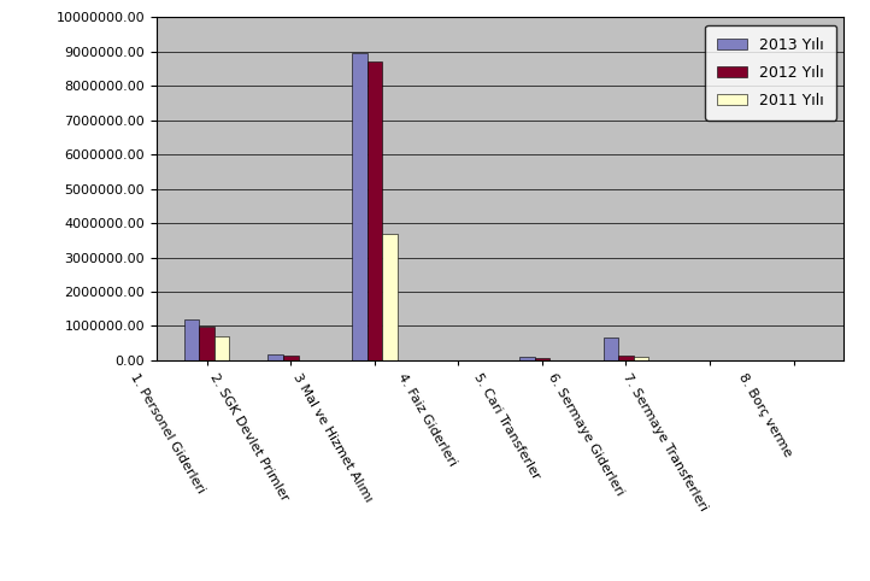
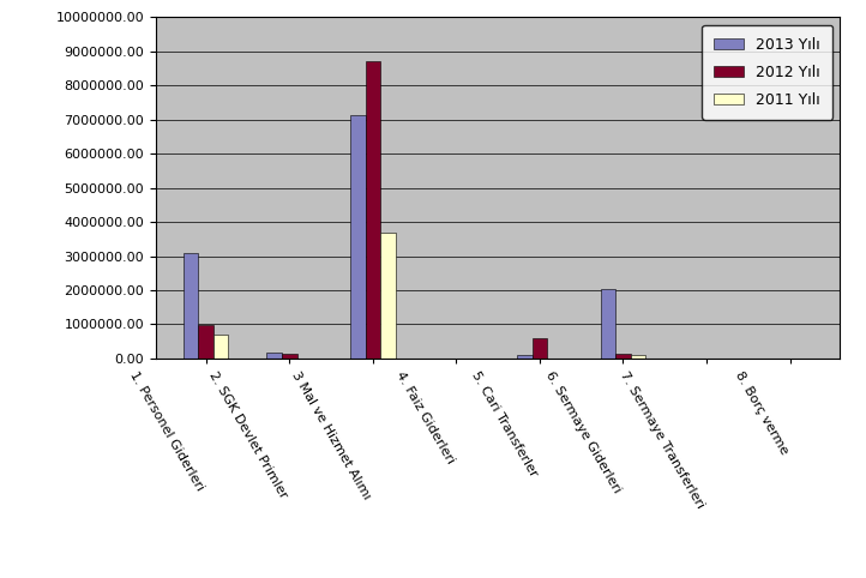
2013 Yılı/1. Personel Giderleri: 1190000 -> 3100000
2013 Yılı/3 Mal ve Hizmet Alımı: 8950000 -> 7150000
2012 Yılı/5. Cari Transferler: 80000 -> 600000
2013 Yılı/6. Sermaye Giderleri: 650000 -> 2050000
